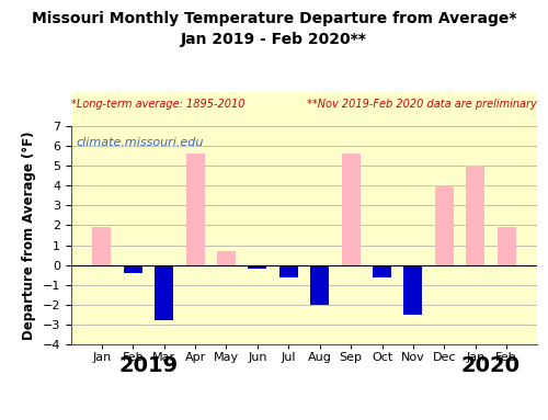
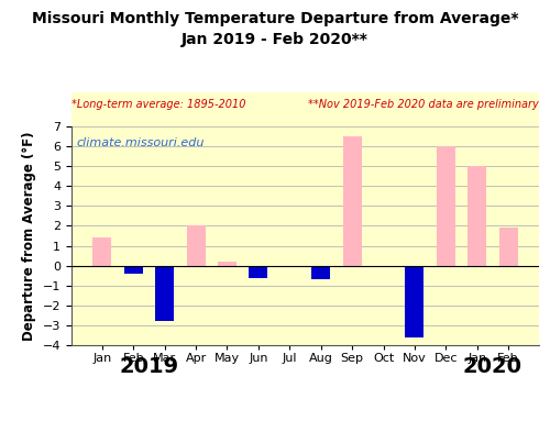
Jan: 1.9 -> 1.4
Apr: 5.6 -> 2.0
May: 0.7 -> 0.2
Jun: -0.2 -> -0.6
Jul: -0.6 -> -0.1
Aug: -2.0 -> -0.7
Sep: 5.6 -> 6.5
Oct: -0.6 -> -0.1
Nov: -2.5 -> -3.6
Dec: 4.0 -> 6.0
